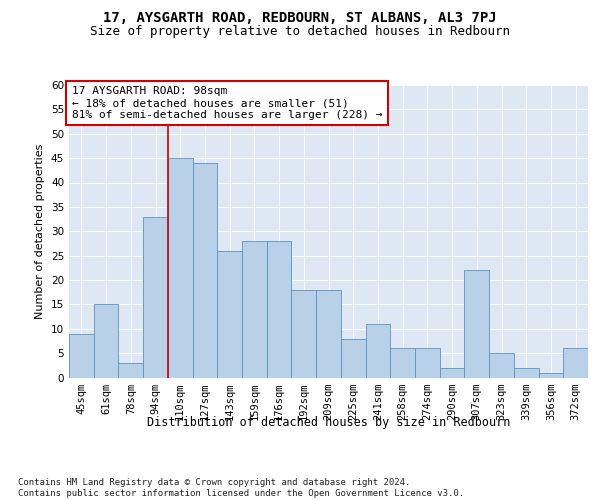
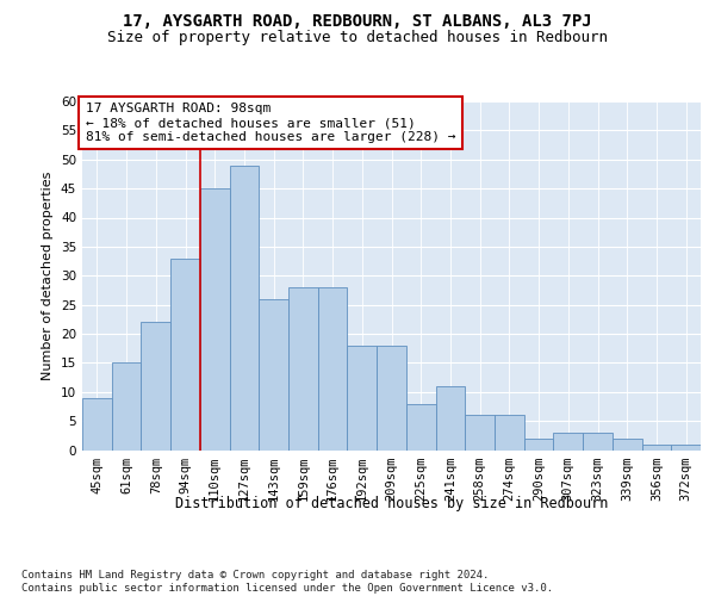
78sqm: 3 -> 22
127sqm: 44 -> 49
307sqm: 22 -> 3
323sqm: 5 -> 3
372sqm: 6 -> 1
